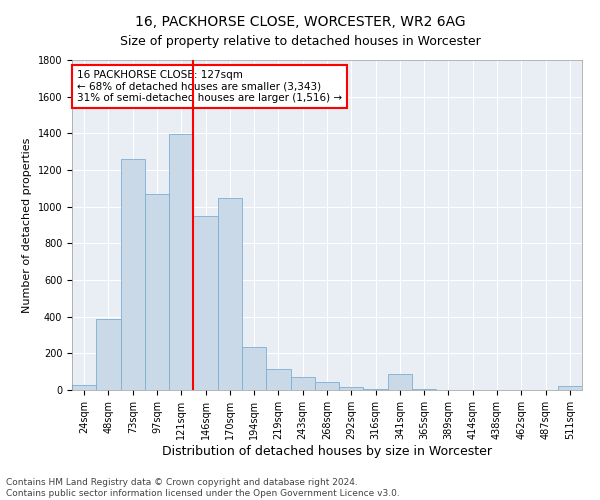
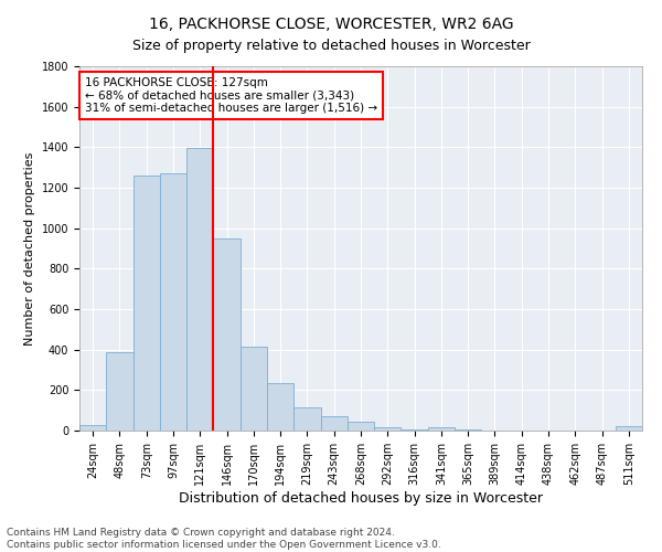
97sqm: 1070 -> 1270
170sqm: 1050 -> 420
341sqm: 90 -> 20
